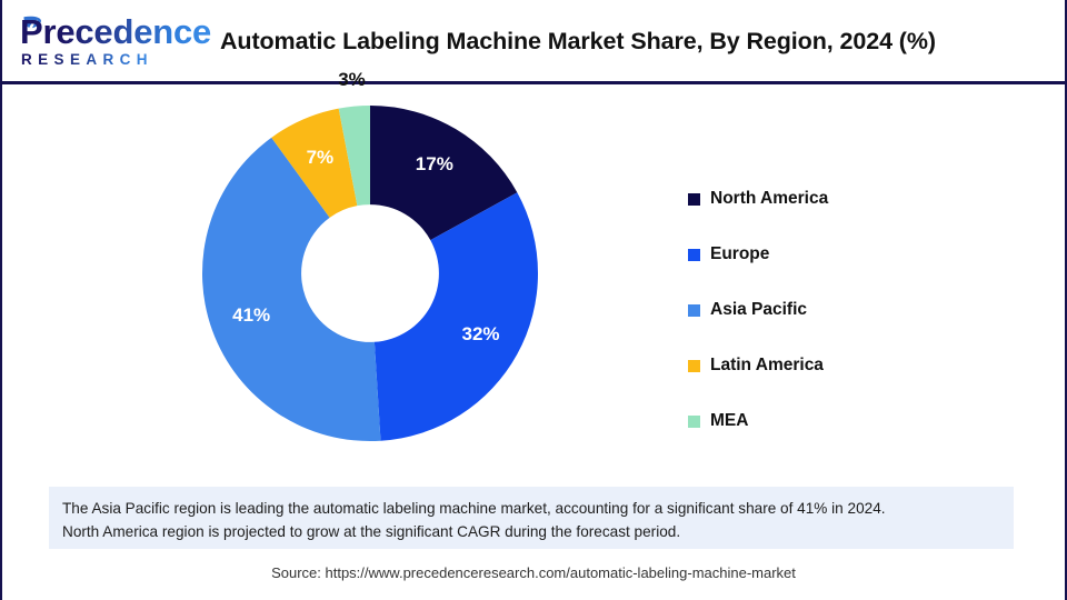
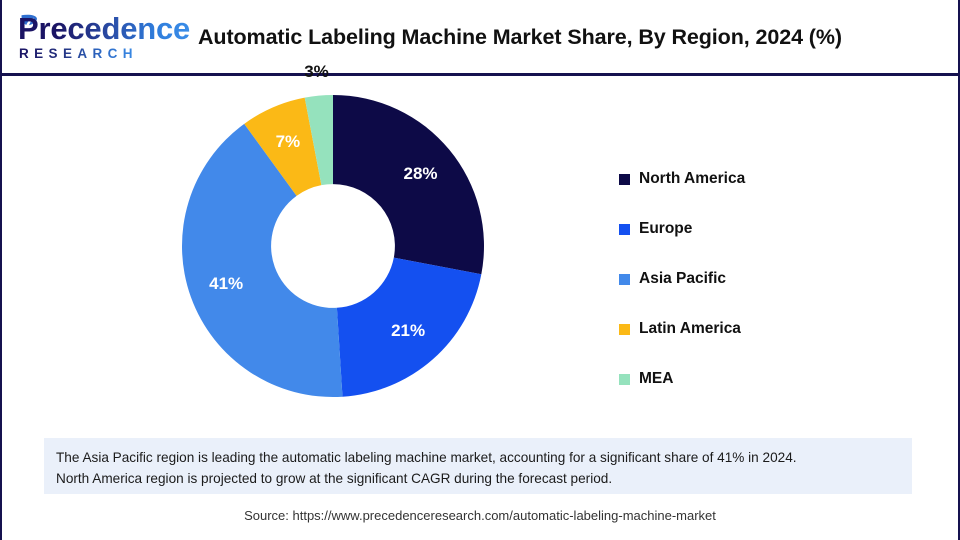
North America: 17% -> 28%
Europe: 32% -> 21%
